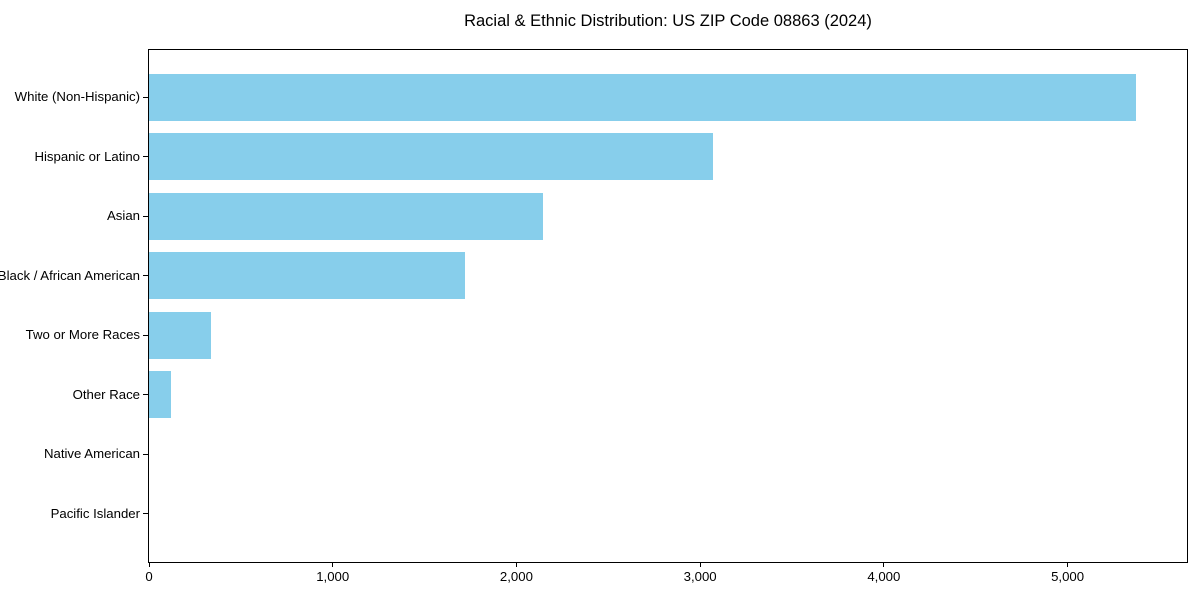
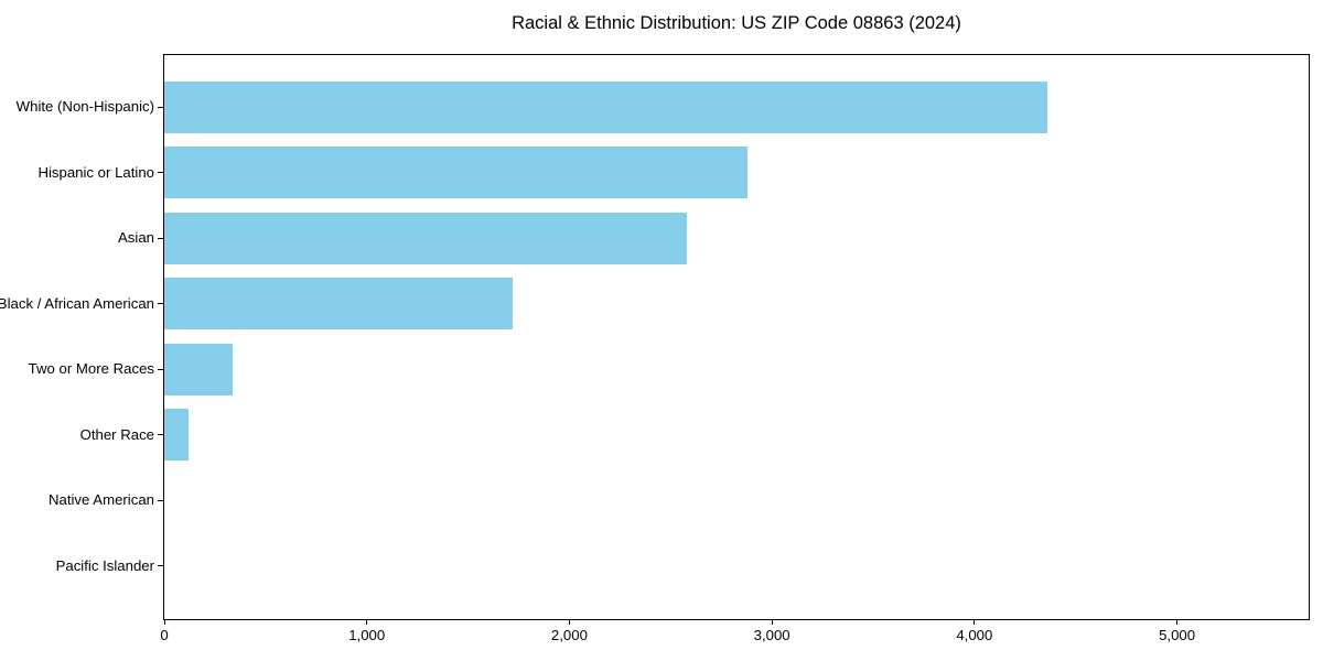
White (Non-Hispanic): 5370 -> 4360
Hispanic or Latino: 3070 -> 2880
Asian: 2140 -> 2580
